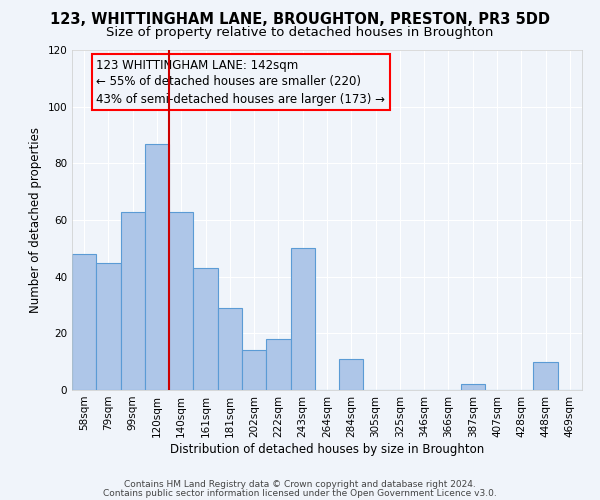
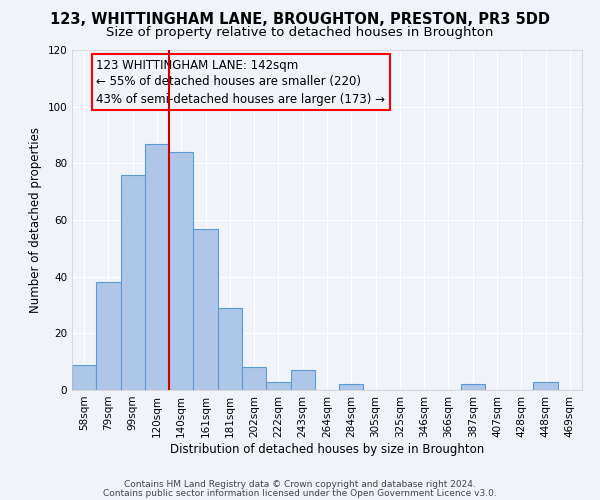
58sqm: 48 -> 9
79sqm: 45 -> 38
99sqm: 63 -> 76
140sqm: 63 -> 84
161sqm: 43 -> 57
202sqm: 14 -> 8
222sqm: 18 -> 3
243sqm: 50 -> 7
284sqm: 11 -> 2
448sqm: 10 -> 3
